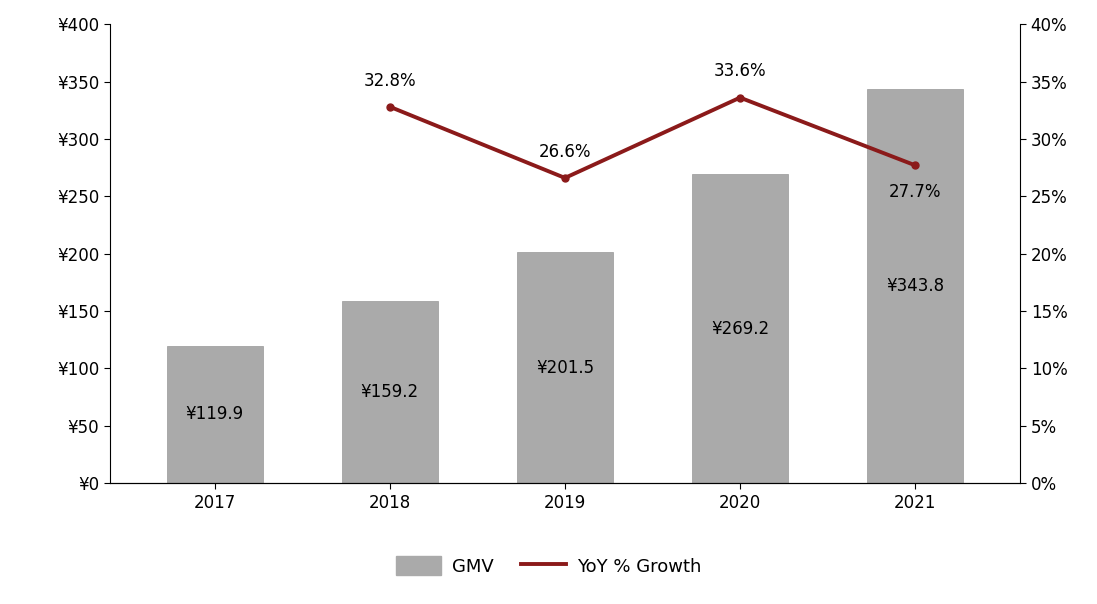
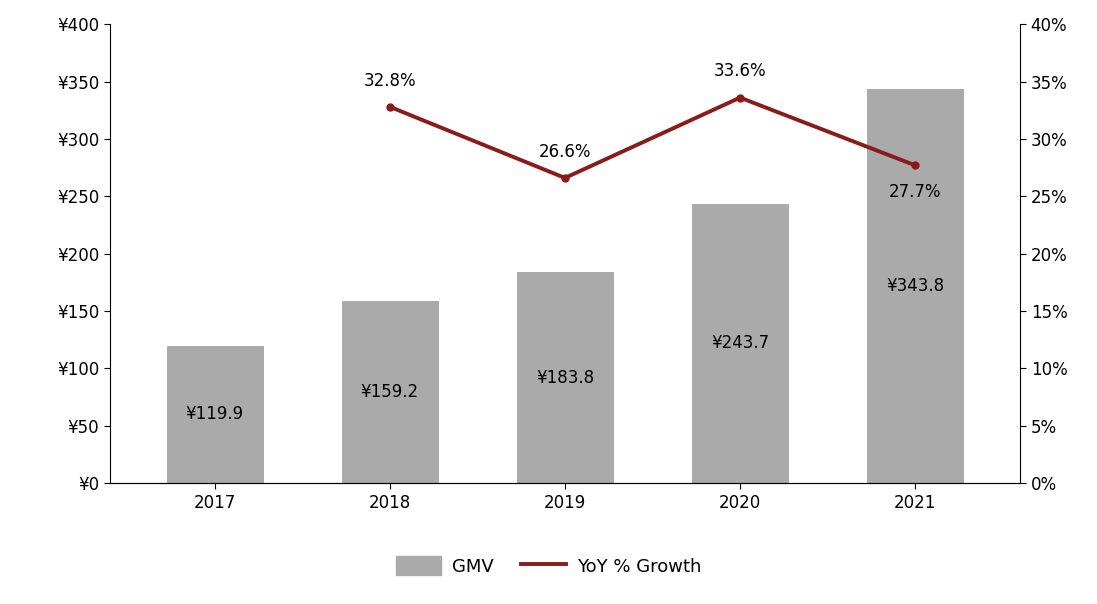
GMV/2019: ¥201.5 -> ¥183.8
GMV/2020: ¥269.2 -> ¥243.7
